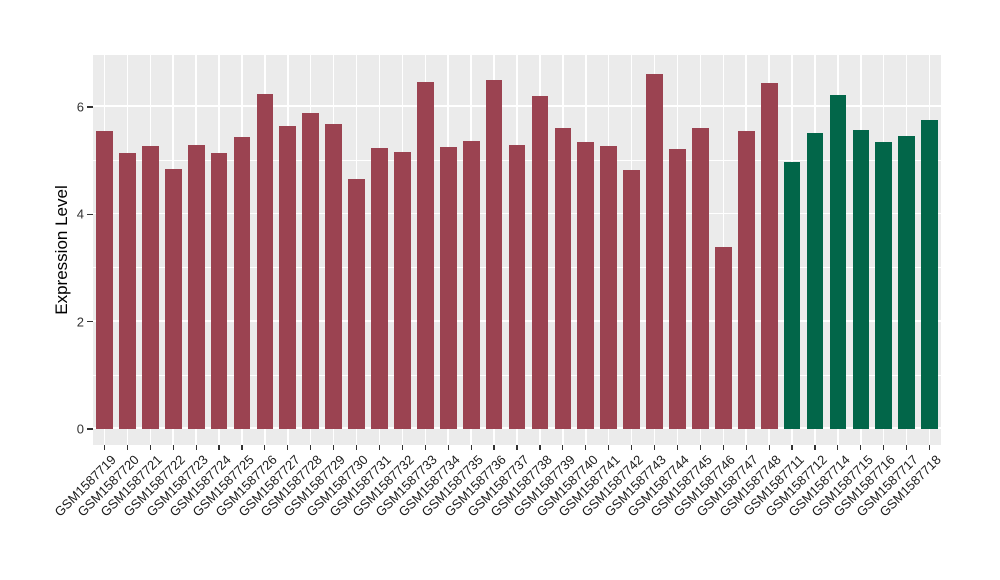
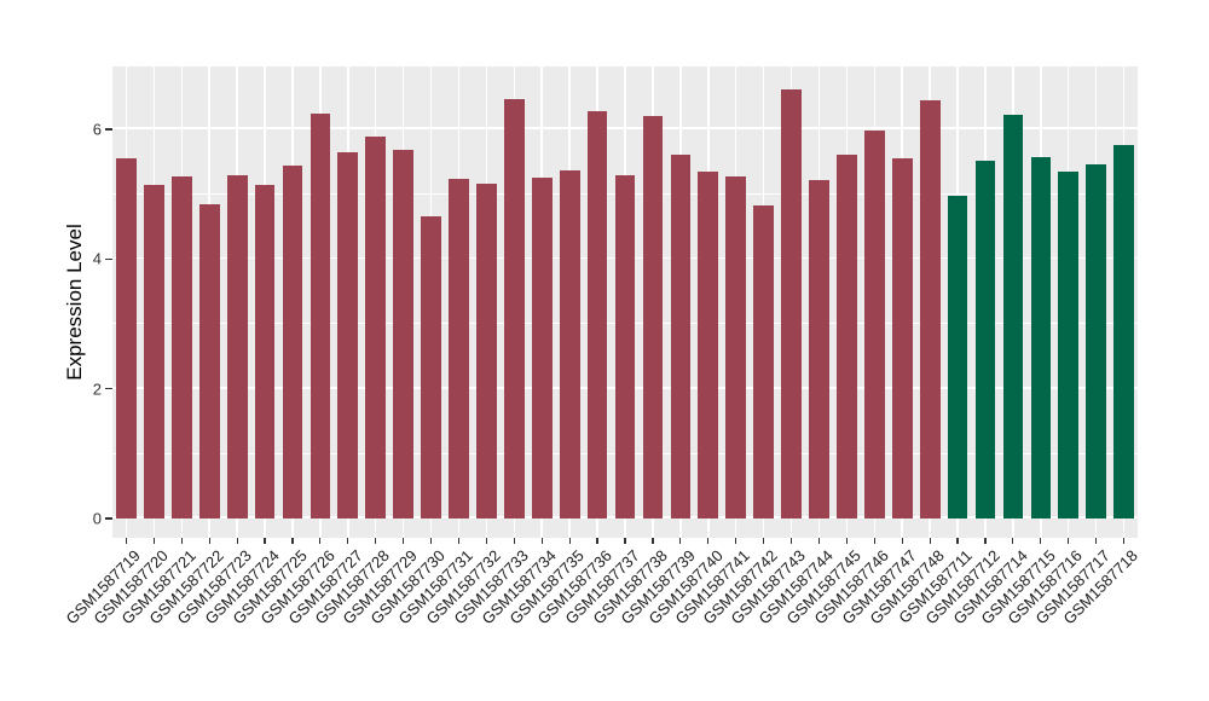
GSM1587736: 6.5 -> 6.3
GSM1587746: 3.4 -> 6.0
